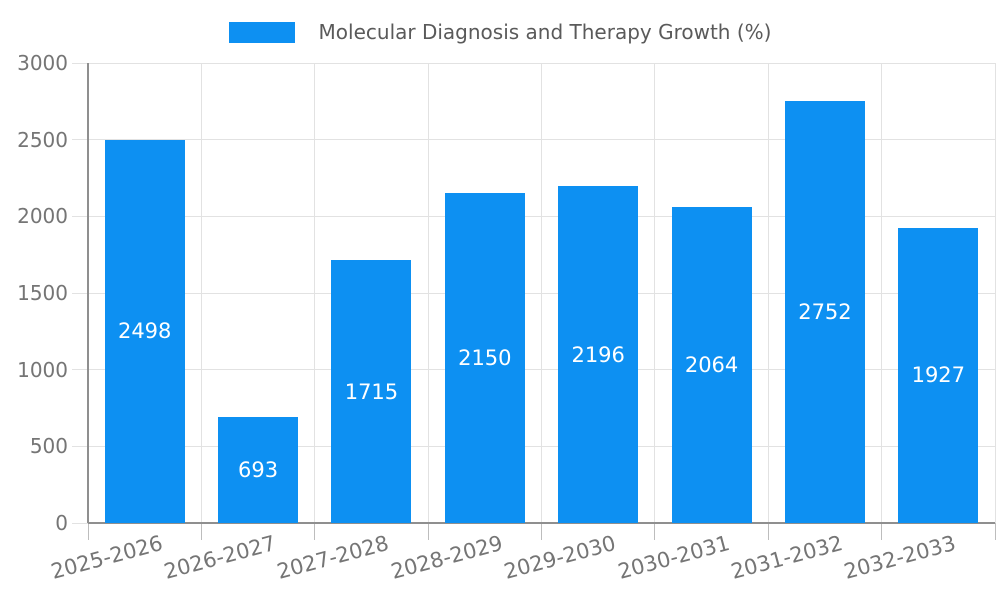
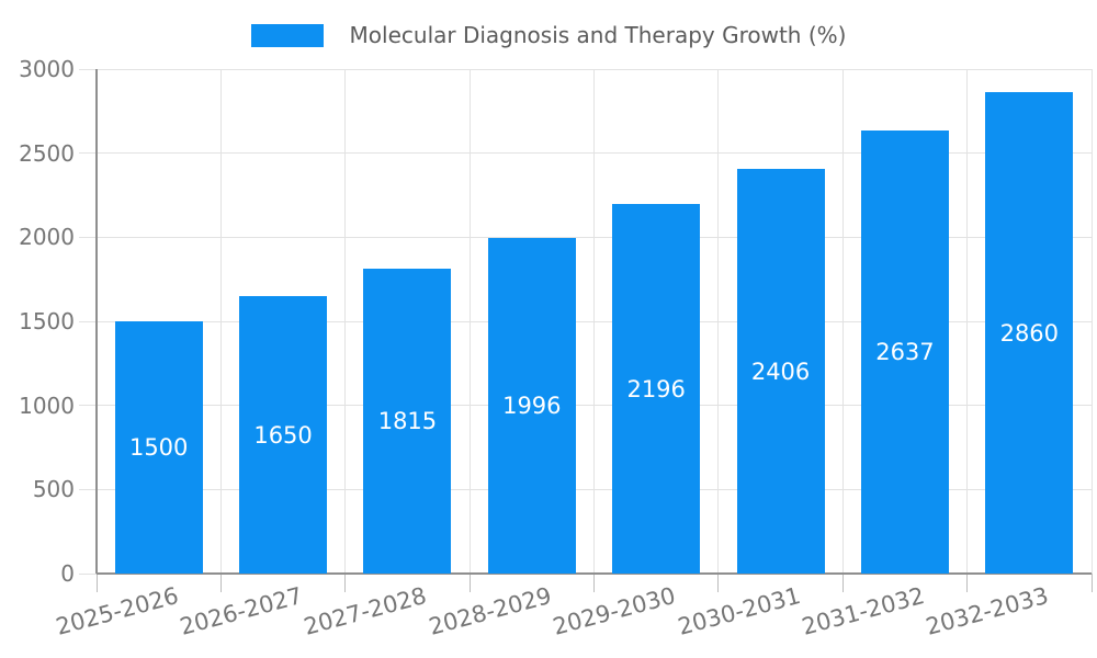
2025-2026: 2498 -> 1500
2026-2027: 693 -> 1650
2027-2028: 1715 -> 1815
2028-2029: 2150 -> 1996
2030-2031: 2064 -> 2406
2031-2032: 2752 -> 2637
2032-2033: 1927 -> 2860
